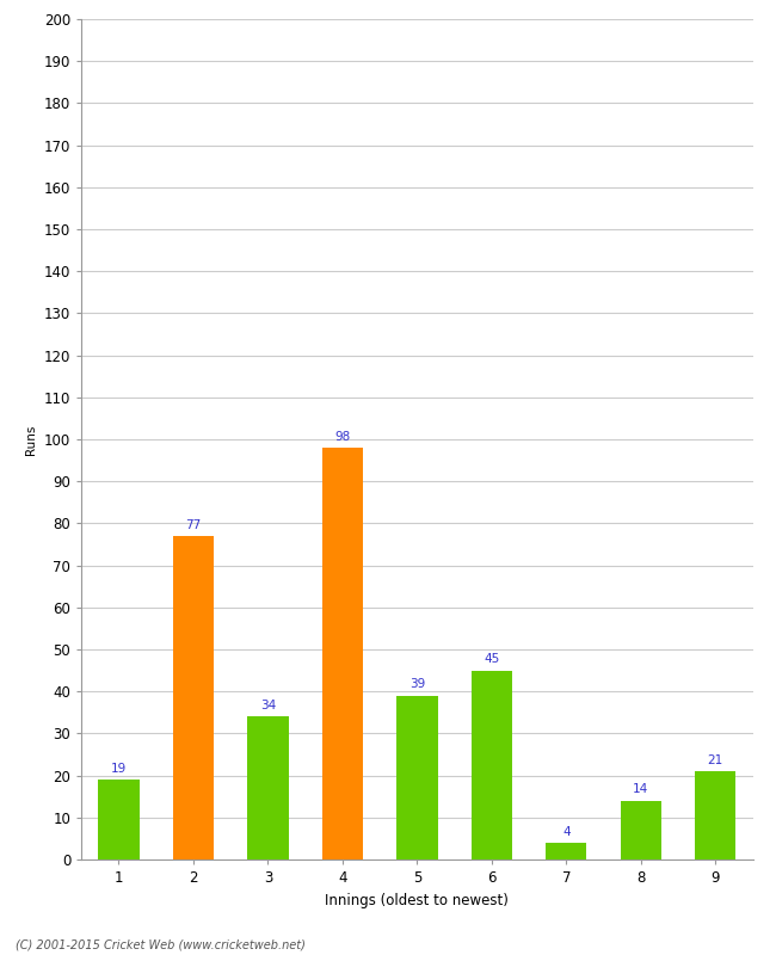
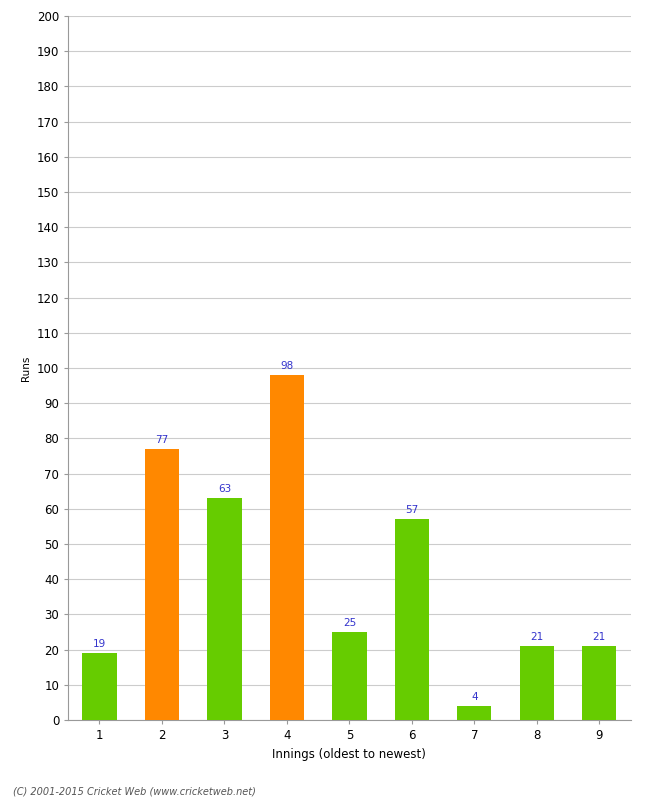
3: 34 -> 63
5: 39 -> 25
6: 45 -> 57
8: 14 -> 21
